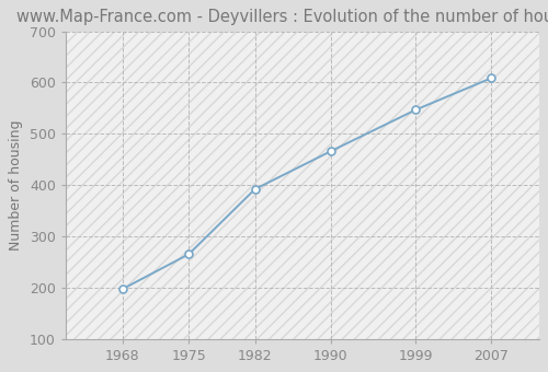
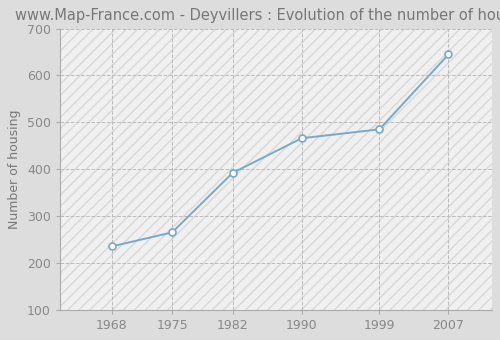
1968: 197 -> 235
1999: 547 -> 485
2007: 609 -> 645
